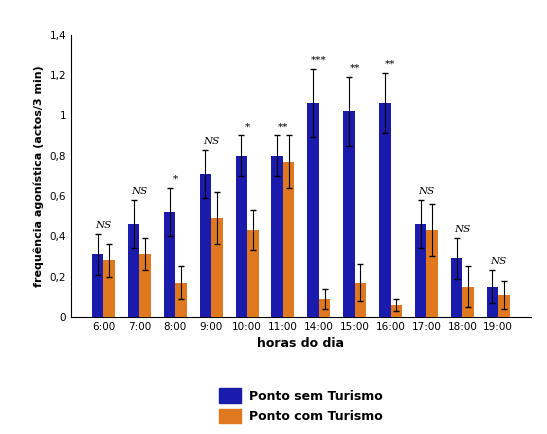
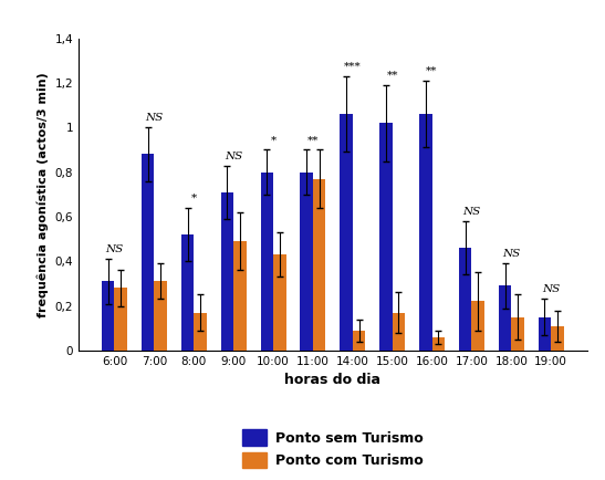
Ponto sem Turismo/7:00: 0,46 -> 0,88
Ponto com Turismo/17:00: 0,43 -> 0,22
